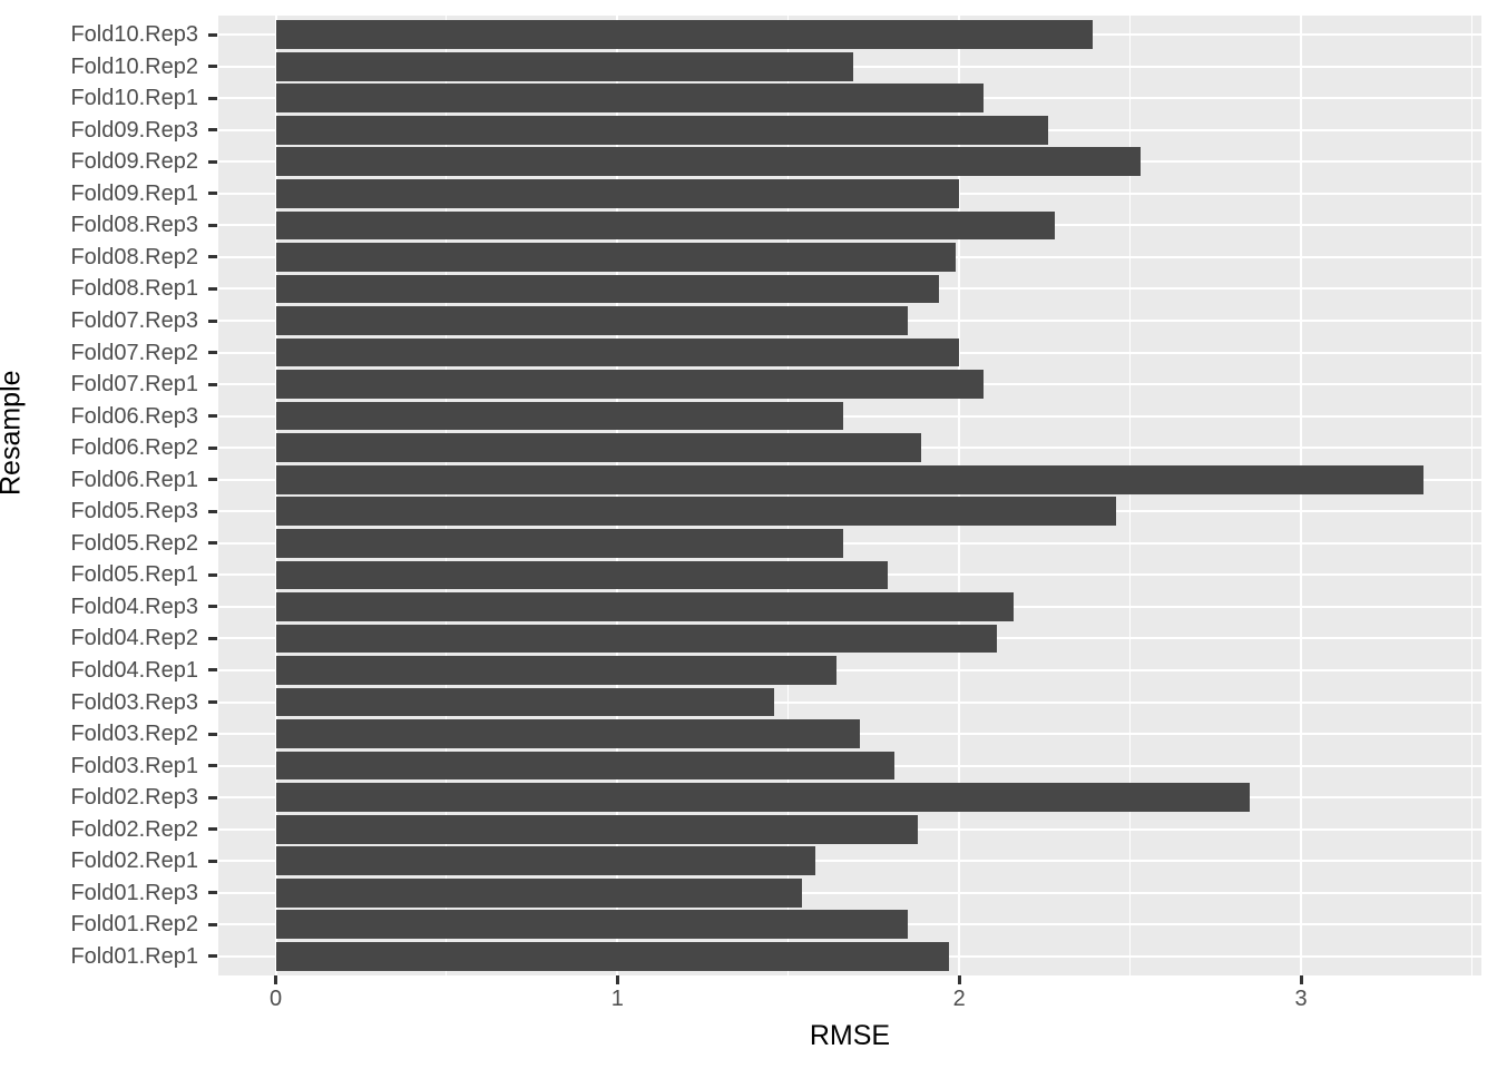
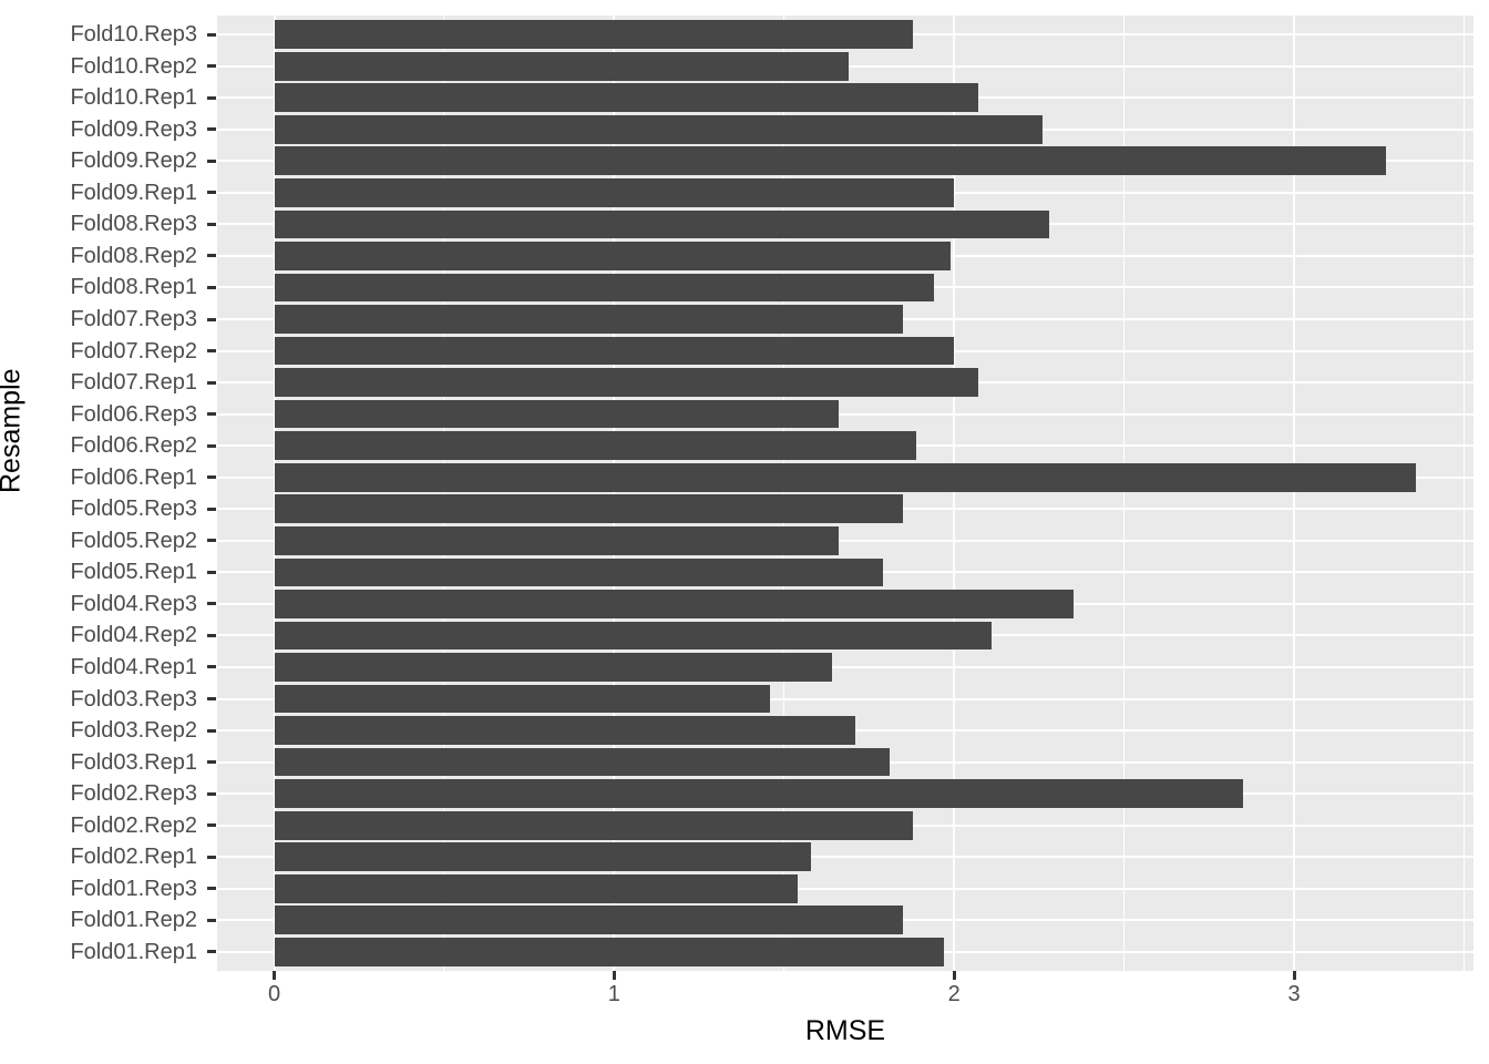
Fold10.Rep3: 2.39 -> 1.88
Fold09.Rep2: 2.53 -> 3.27
Fold05.Rep3: 2.46 -> 1.85
Fold04.Rep3: 2.16 -> 2.35
